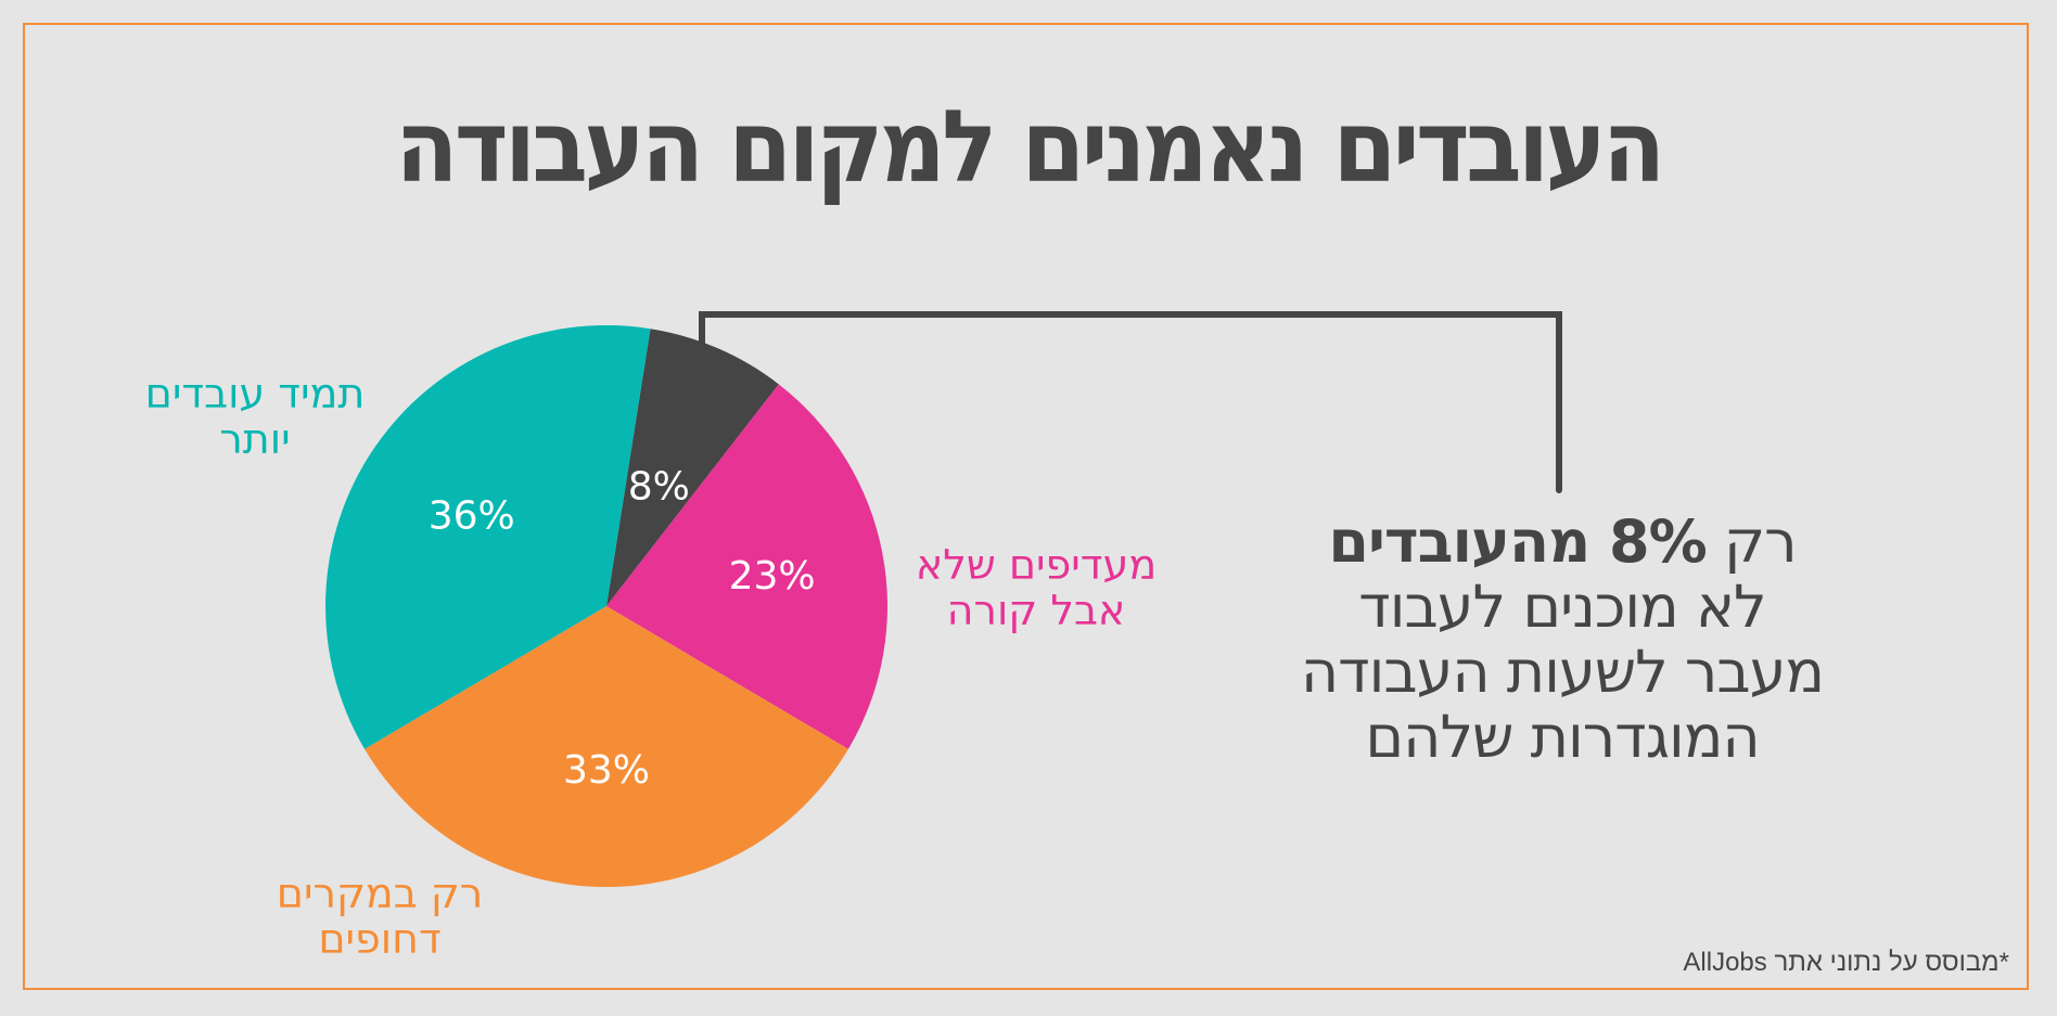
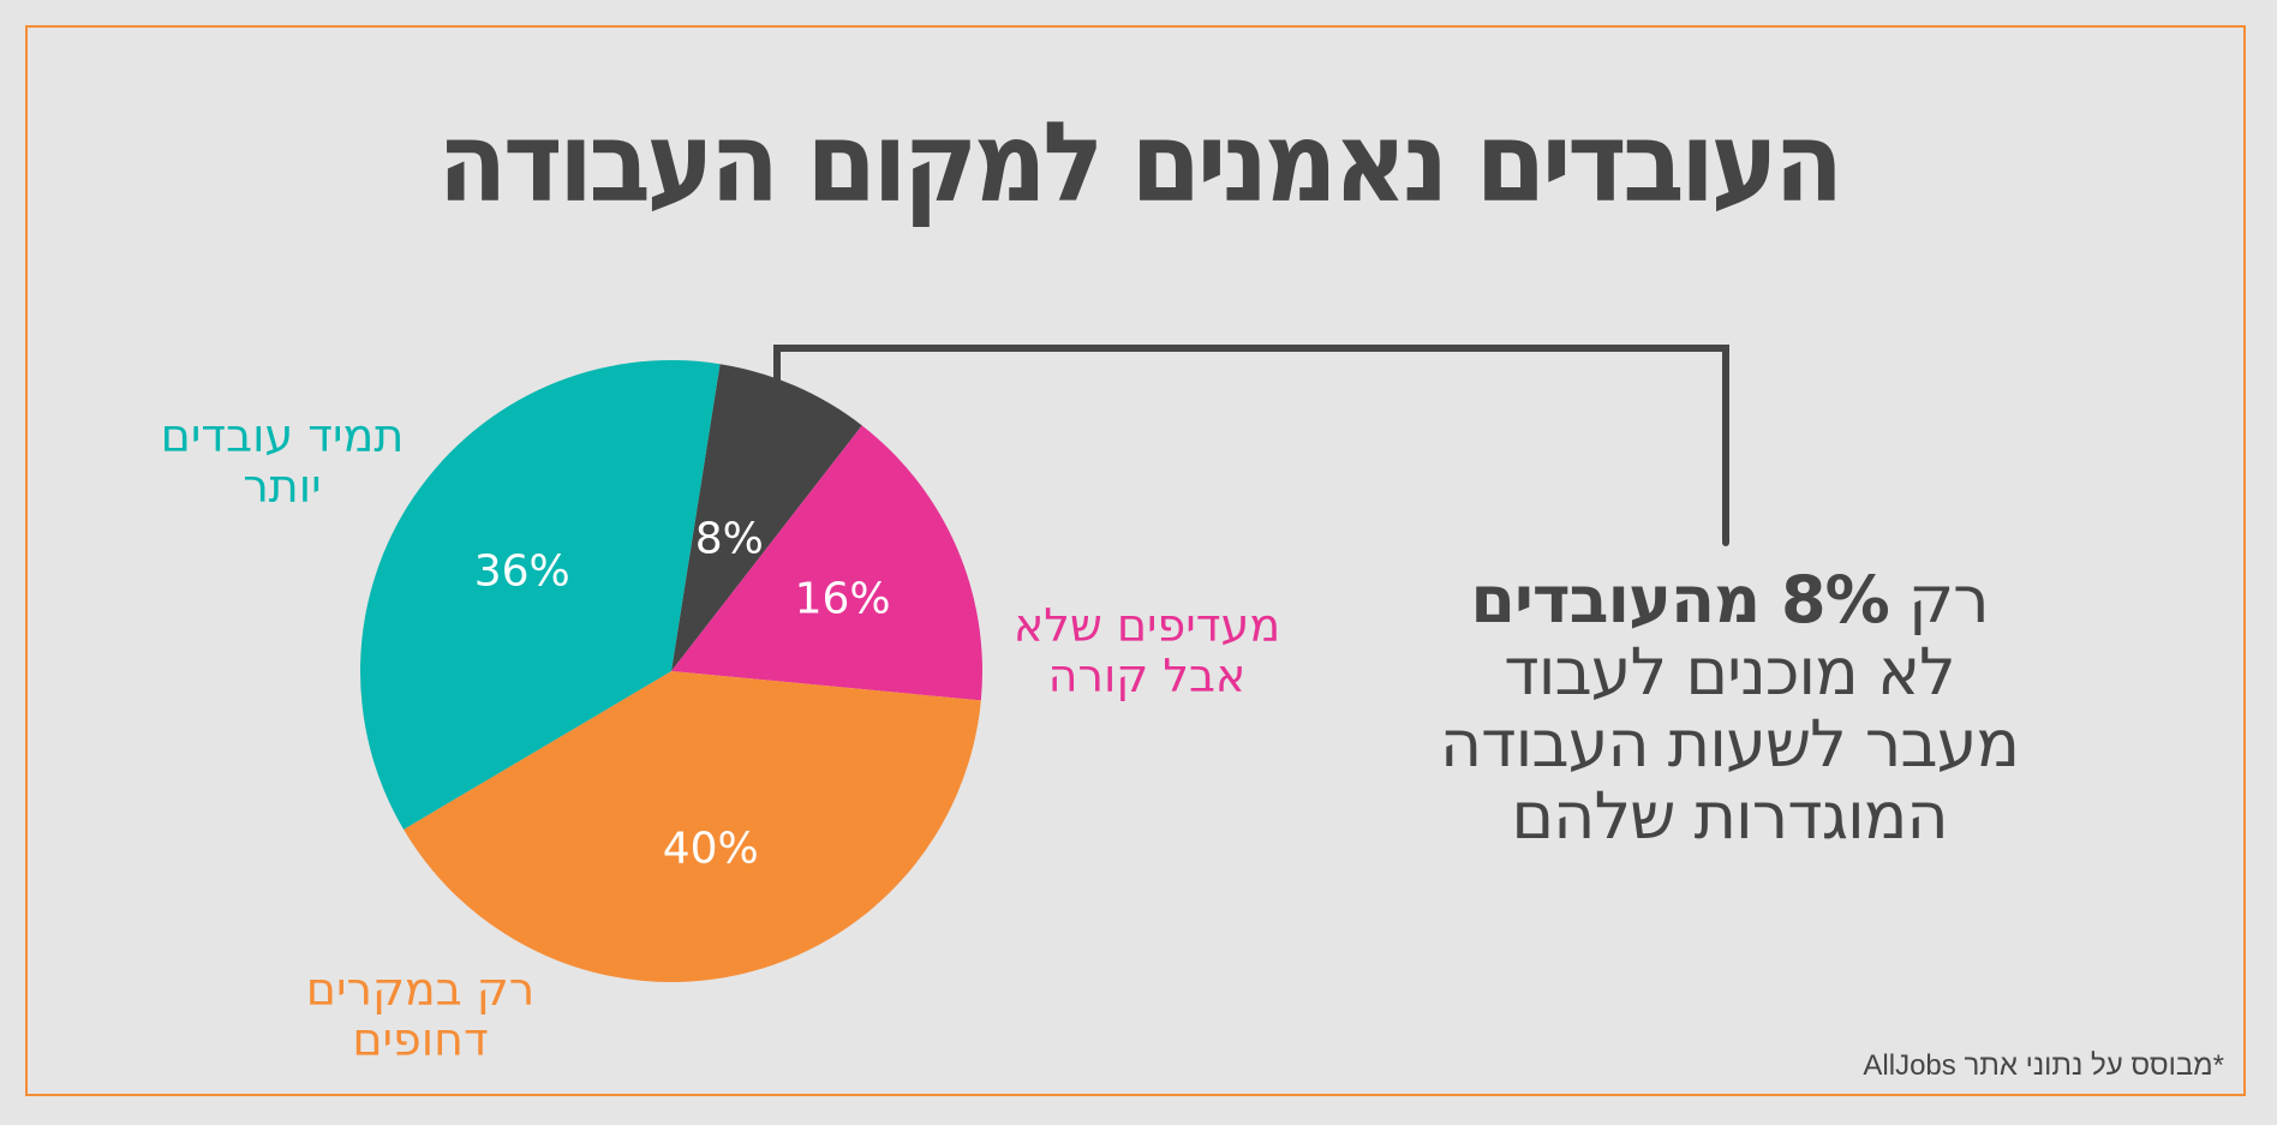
מעדיפים שלא אבל קורה: 23% -> 16%
רק במקרים דחופים: 33% -> 40%
